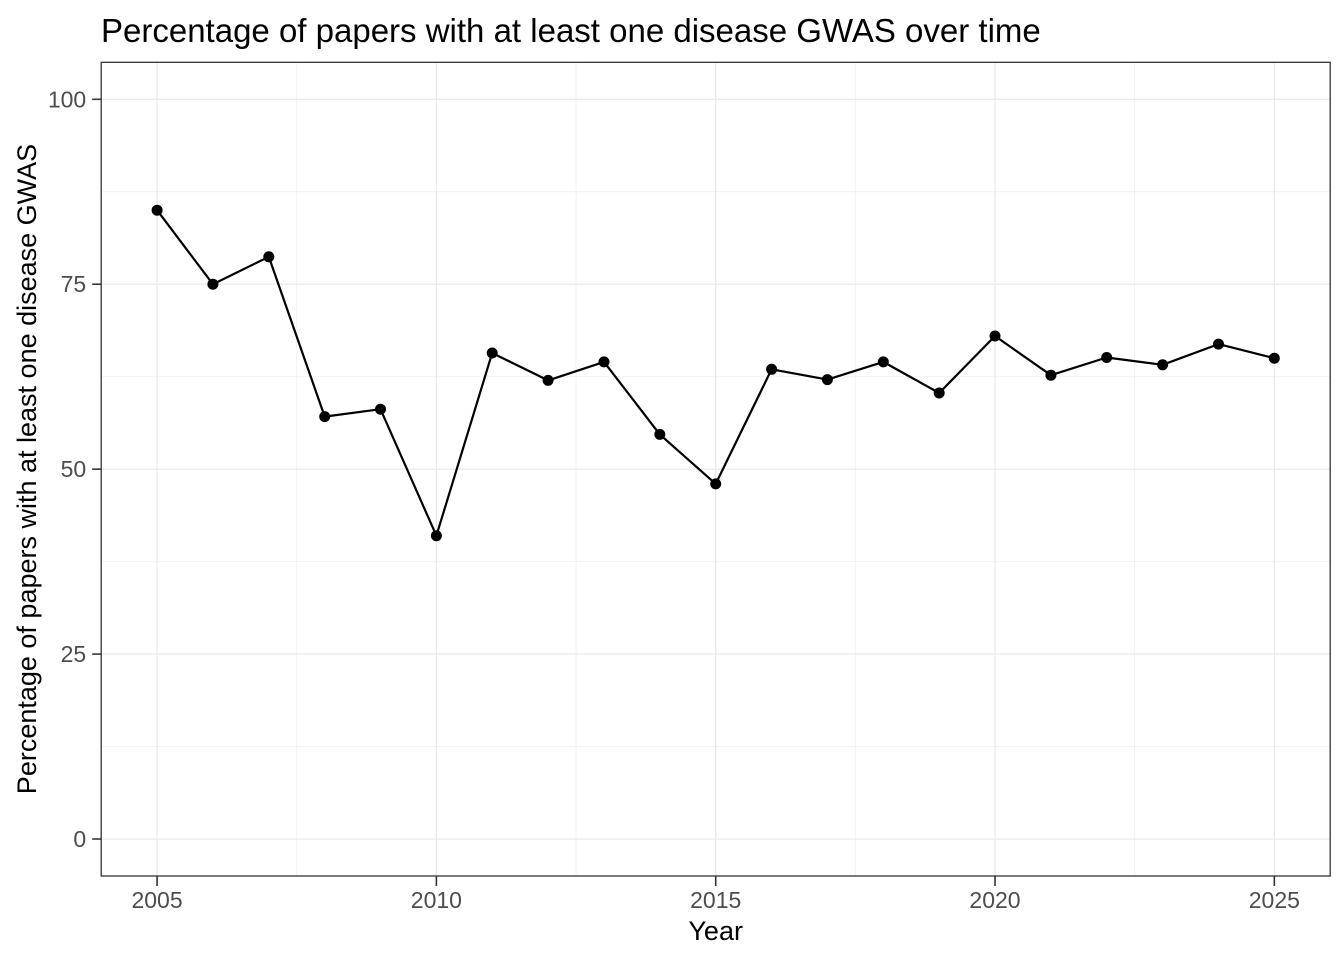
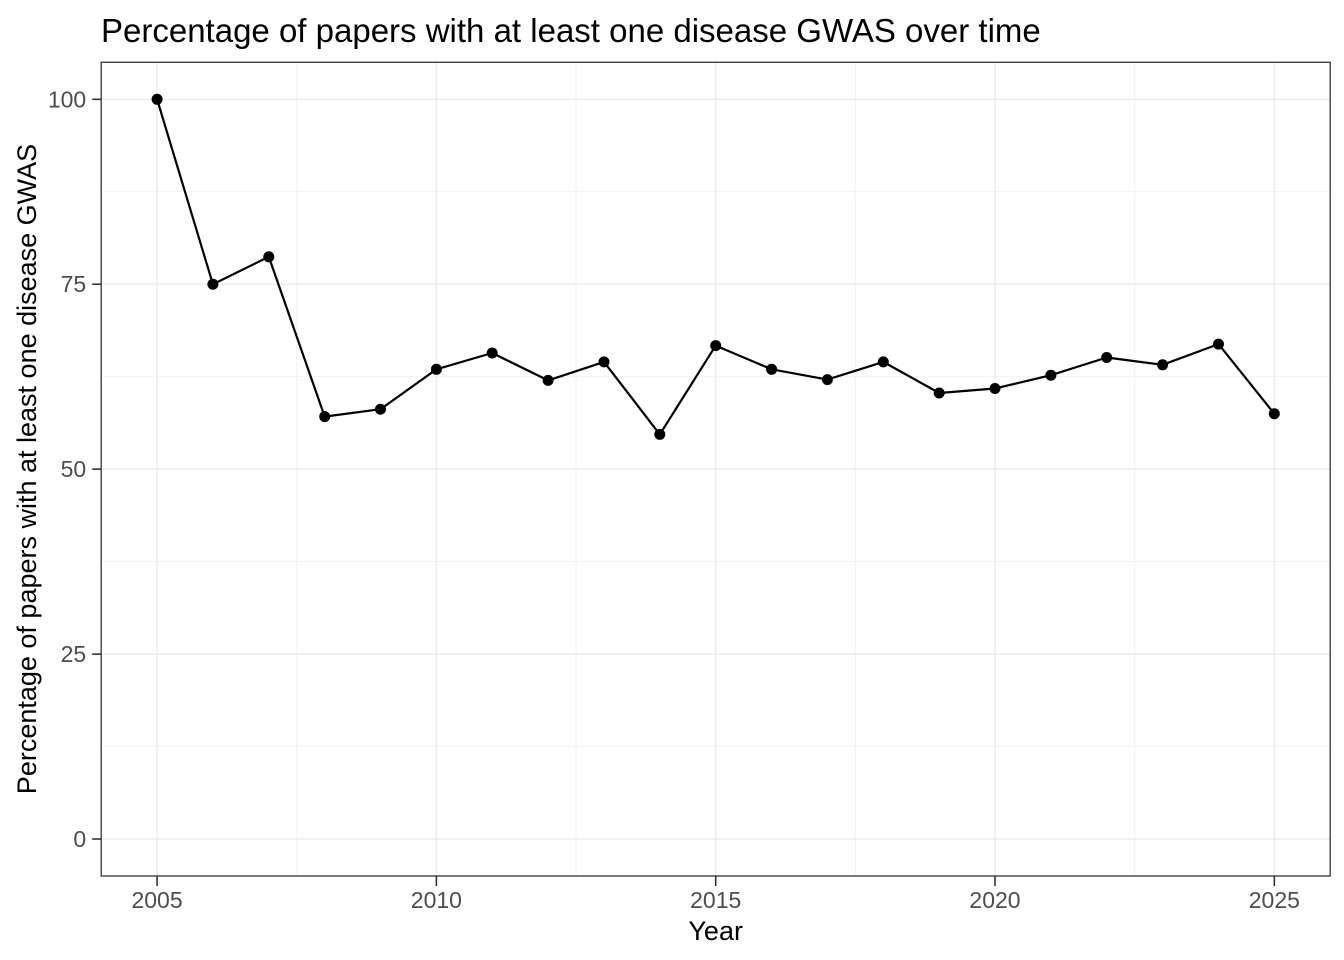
2005: 85 -> 100
2010: 41 -> 64
2015: 48 -> 67
2020: 68 -> 61
2025: 65 -> 58
